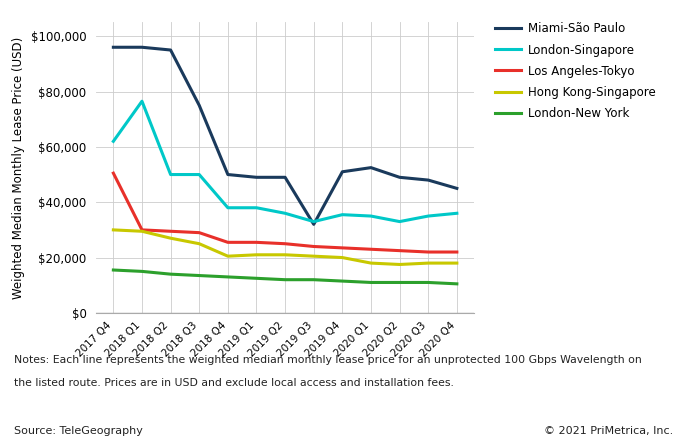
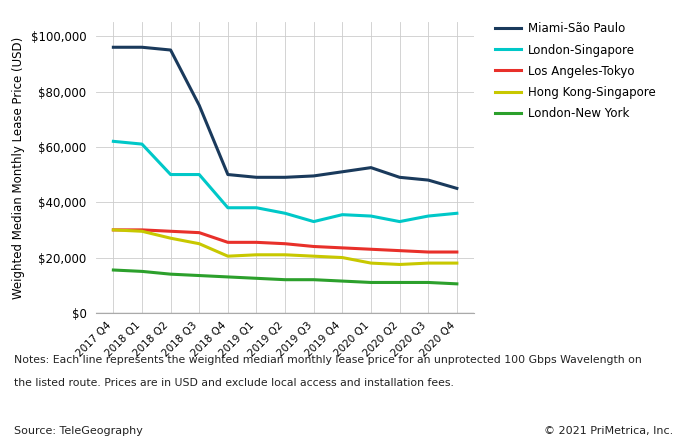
Los Angeles-Tokyo/2017 Q4: $50,500 -> $30,000
London-Singapore/2018 Q1: $76,500 -> $61,000
Miami-São Paulo/2019 Q3: $32,000 -> $49,500
